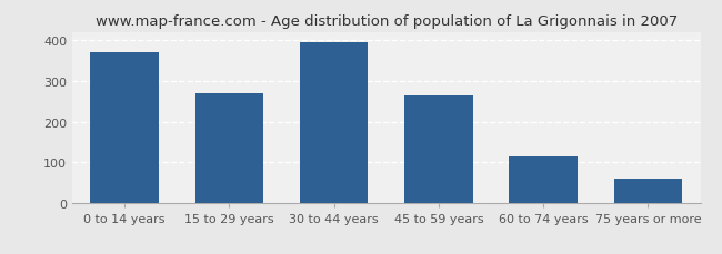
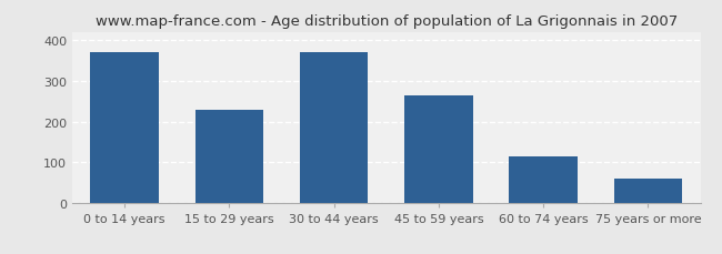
15 to 29 years: 270 -> 230
30 to 44 years: 395 -> 370
